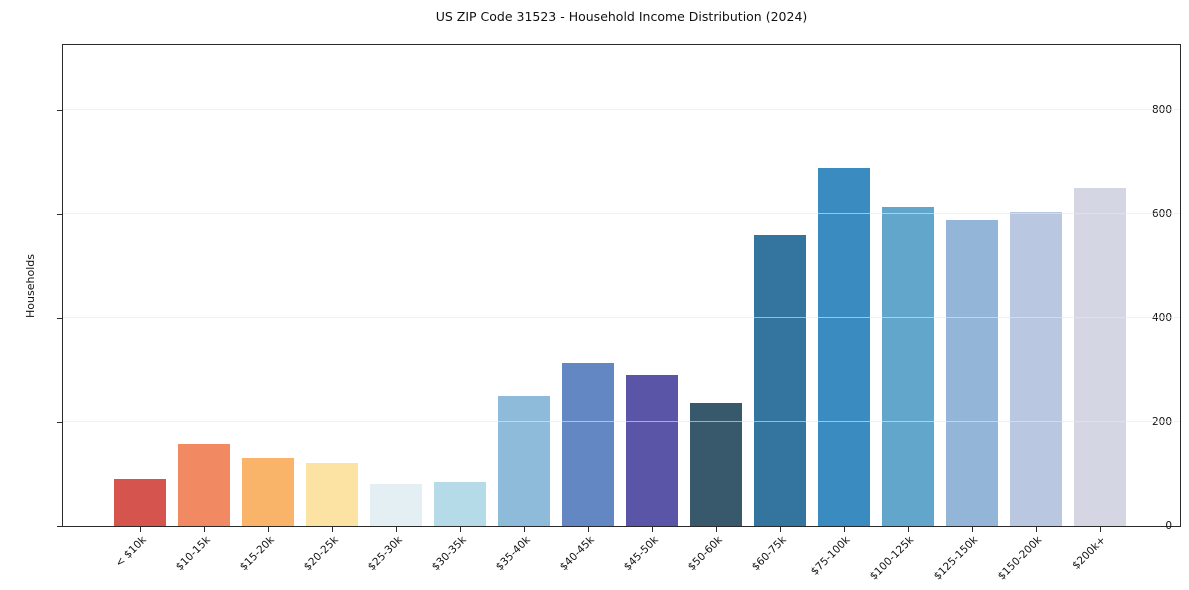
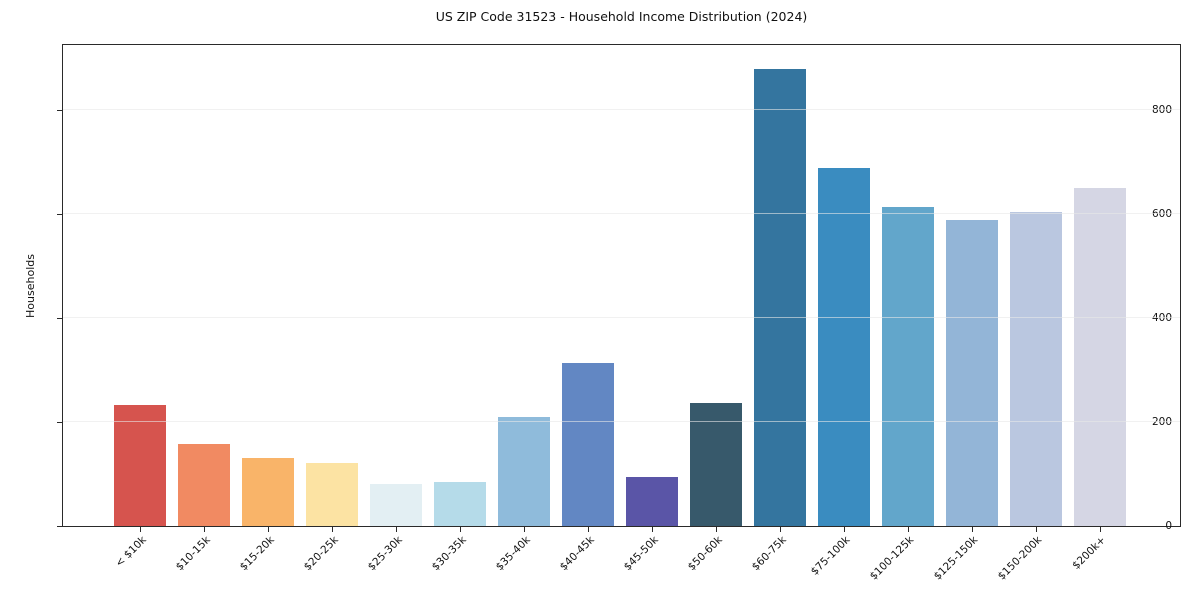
< $10k: 90 -> 230
$35-40k: 250 -> 210
$45-50k: 290 -> 90
$60-75k: 560 -> 880
